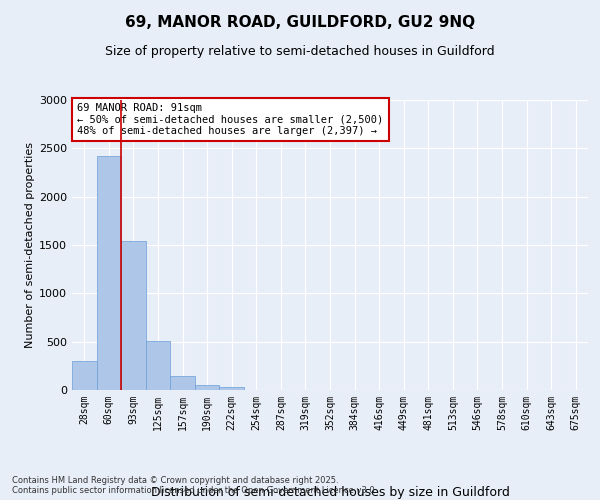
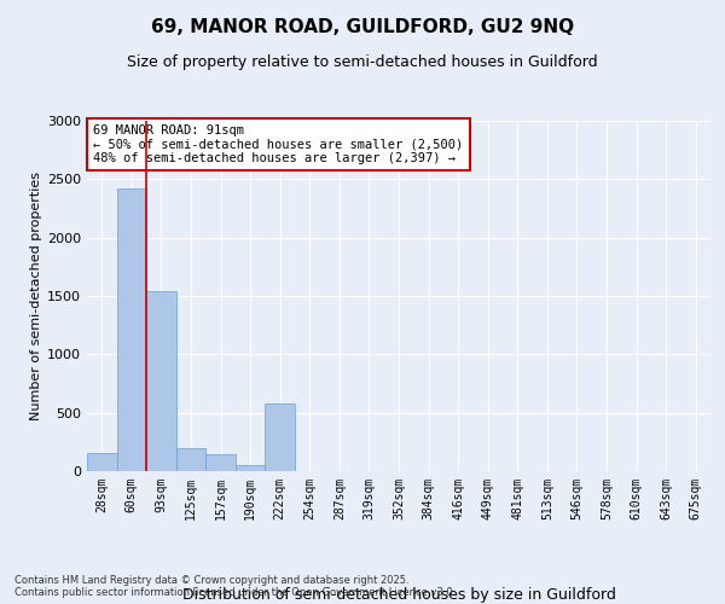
28sqm: 300 -> 160
125sqm: 510 -> 200
222sqm: 30 -> 580
